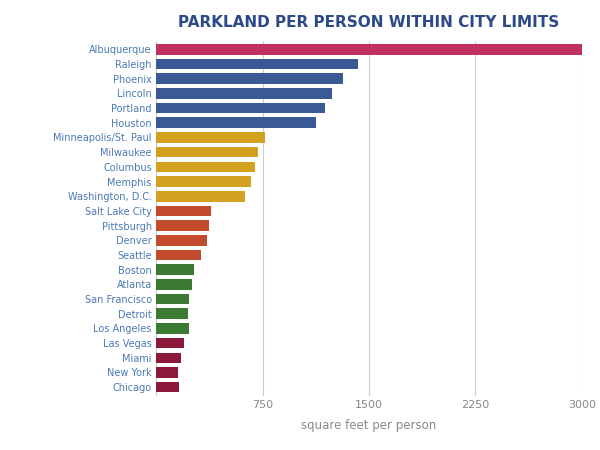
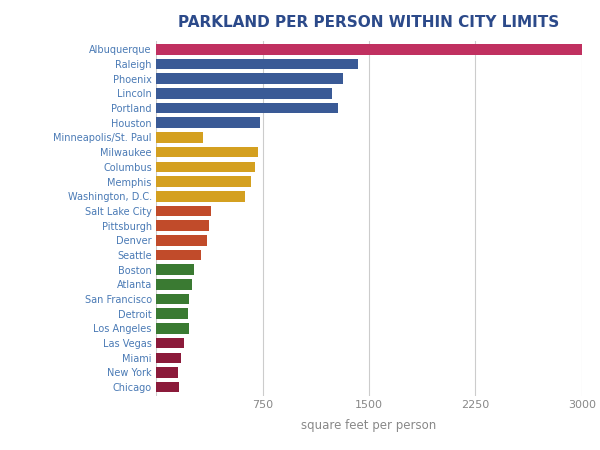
Portland: 1190 -> 1280
Houston: 1130 -> 730
Minneapolis/St. Paul: 770 -> 330
